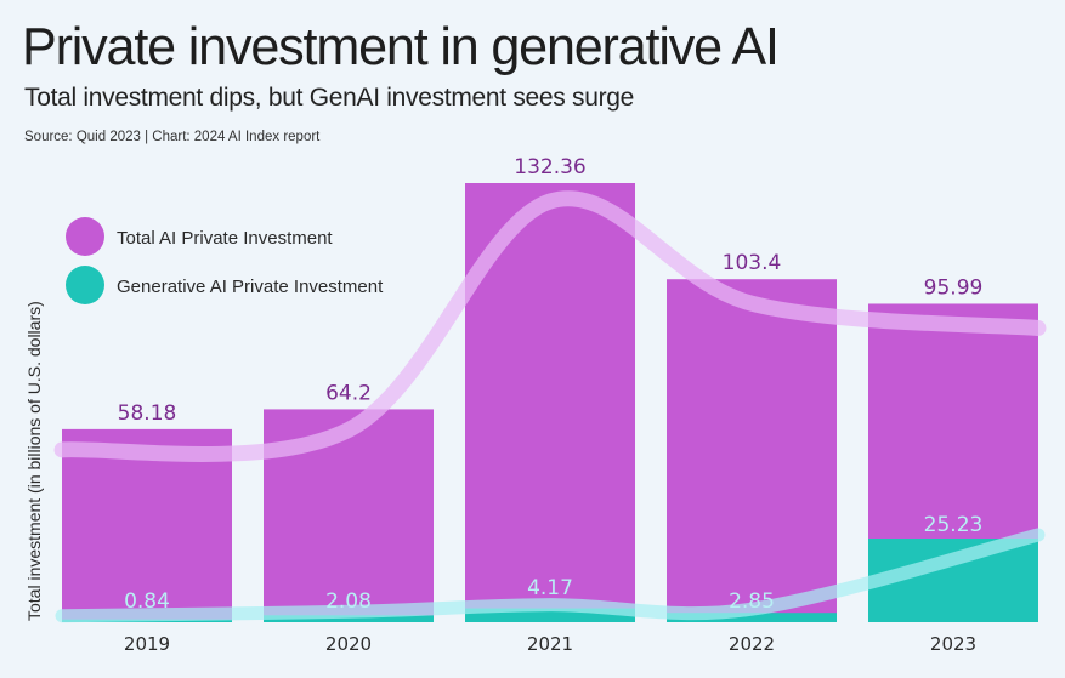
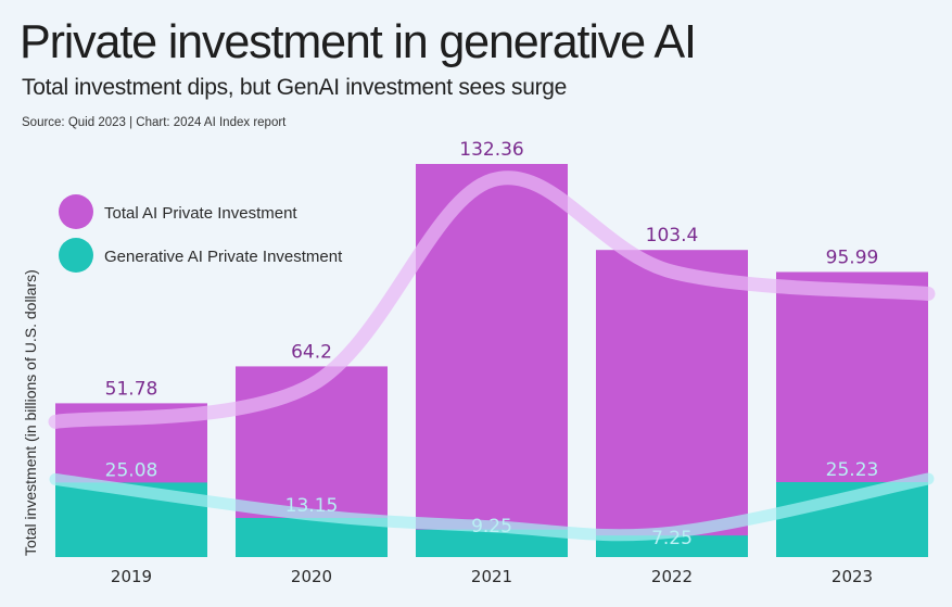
Total AI Private Investment/2019: 58.18 -> 51.78
Generative AI Private Investment/2019: 0.84 -> 25.08
Generative AI Private Investment/2020: 2.08 -> 13.15
Generative AI Private Investment/2021: 4.17 -> 9.25
Generative AI Private Investment/2022: 2.85 -> 7.25
